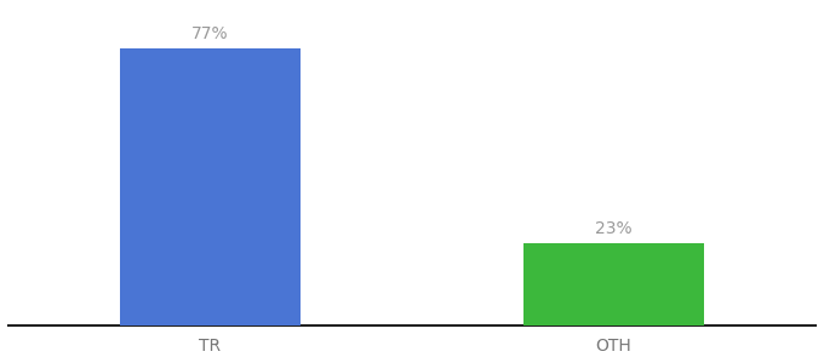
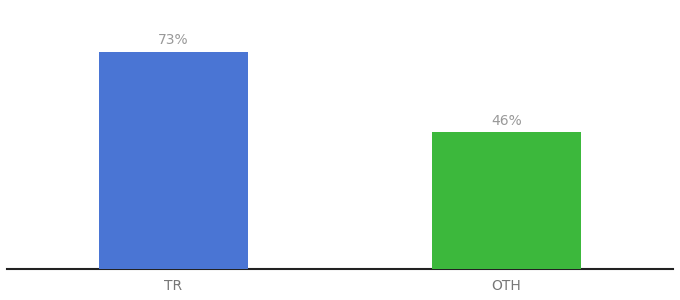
TR: 77% -> 73%
OTH: 23% -> 46%
